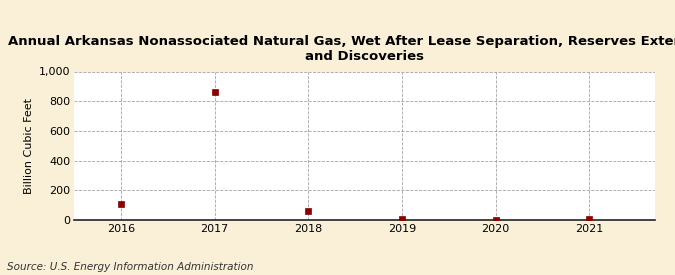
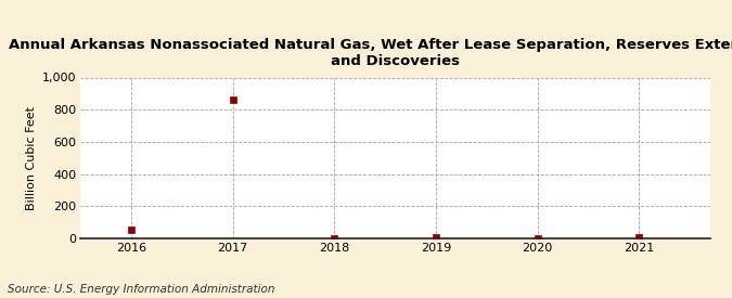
2016: 110 -> 60
2018: 60 -> 0
